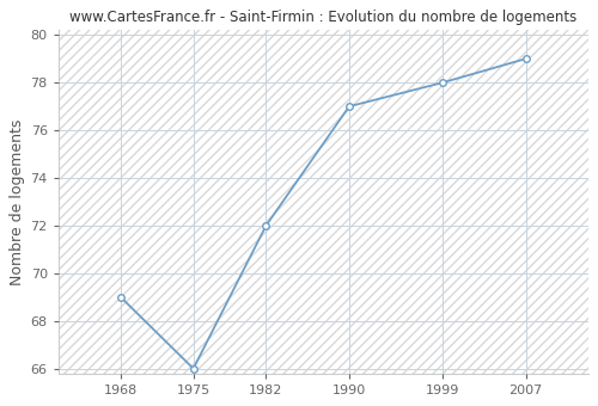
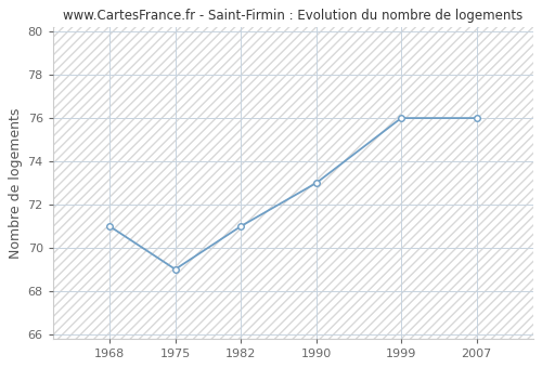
1968: 69 -> 71
1975: 66 -> 69
1982: 72 -> 71
1990: 77 -> 73
1999: 78 -> 76
2007: 79 -> 76
